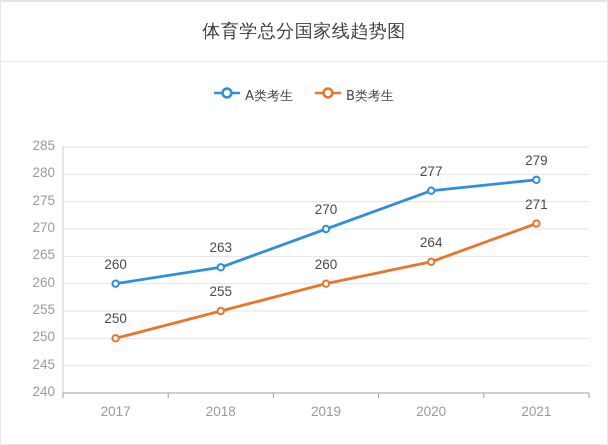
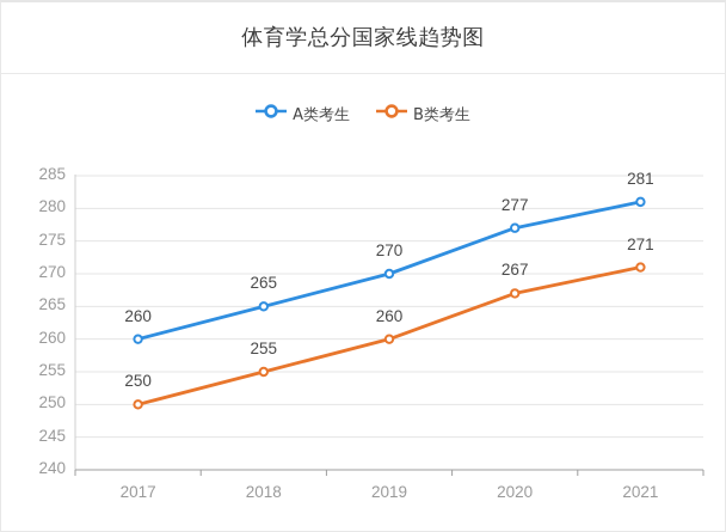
A类考生/2018: 263 -> 265
B类考生/2020: 264 -> 267
A类考生/2021: 279 -> 281
